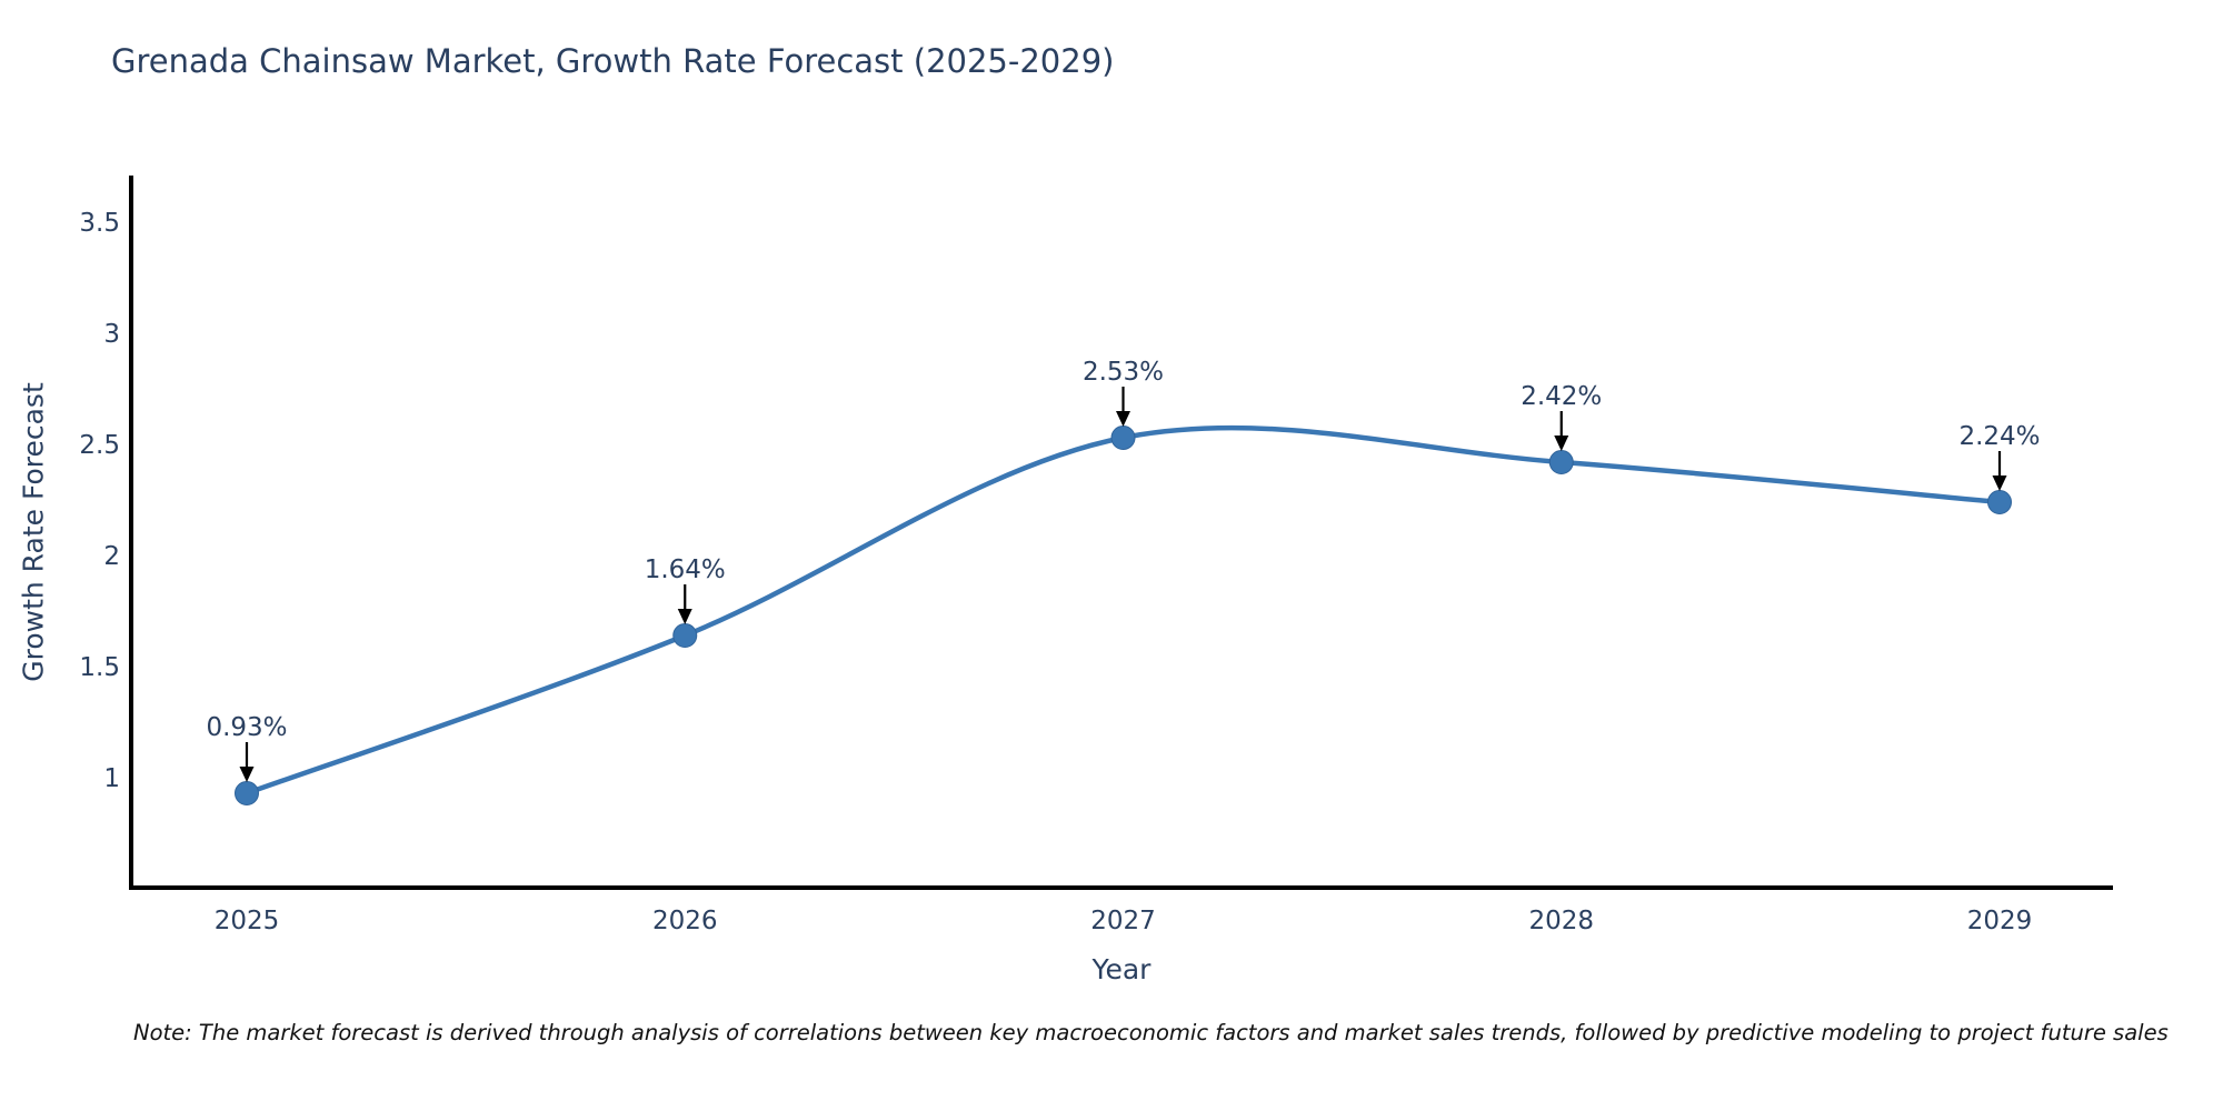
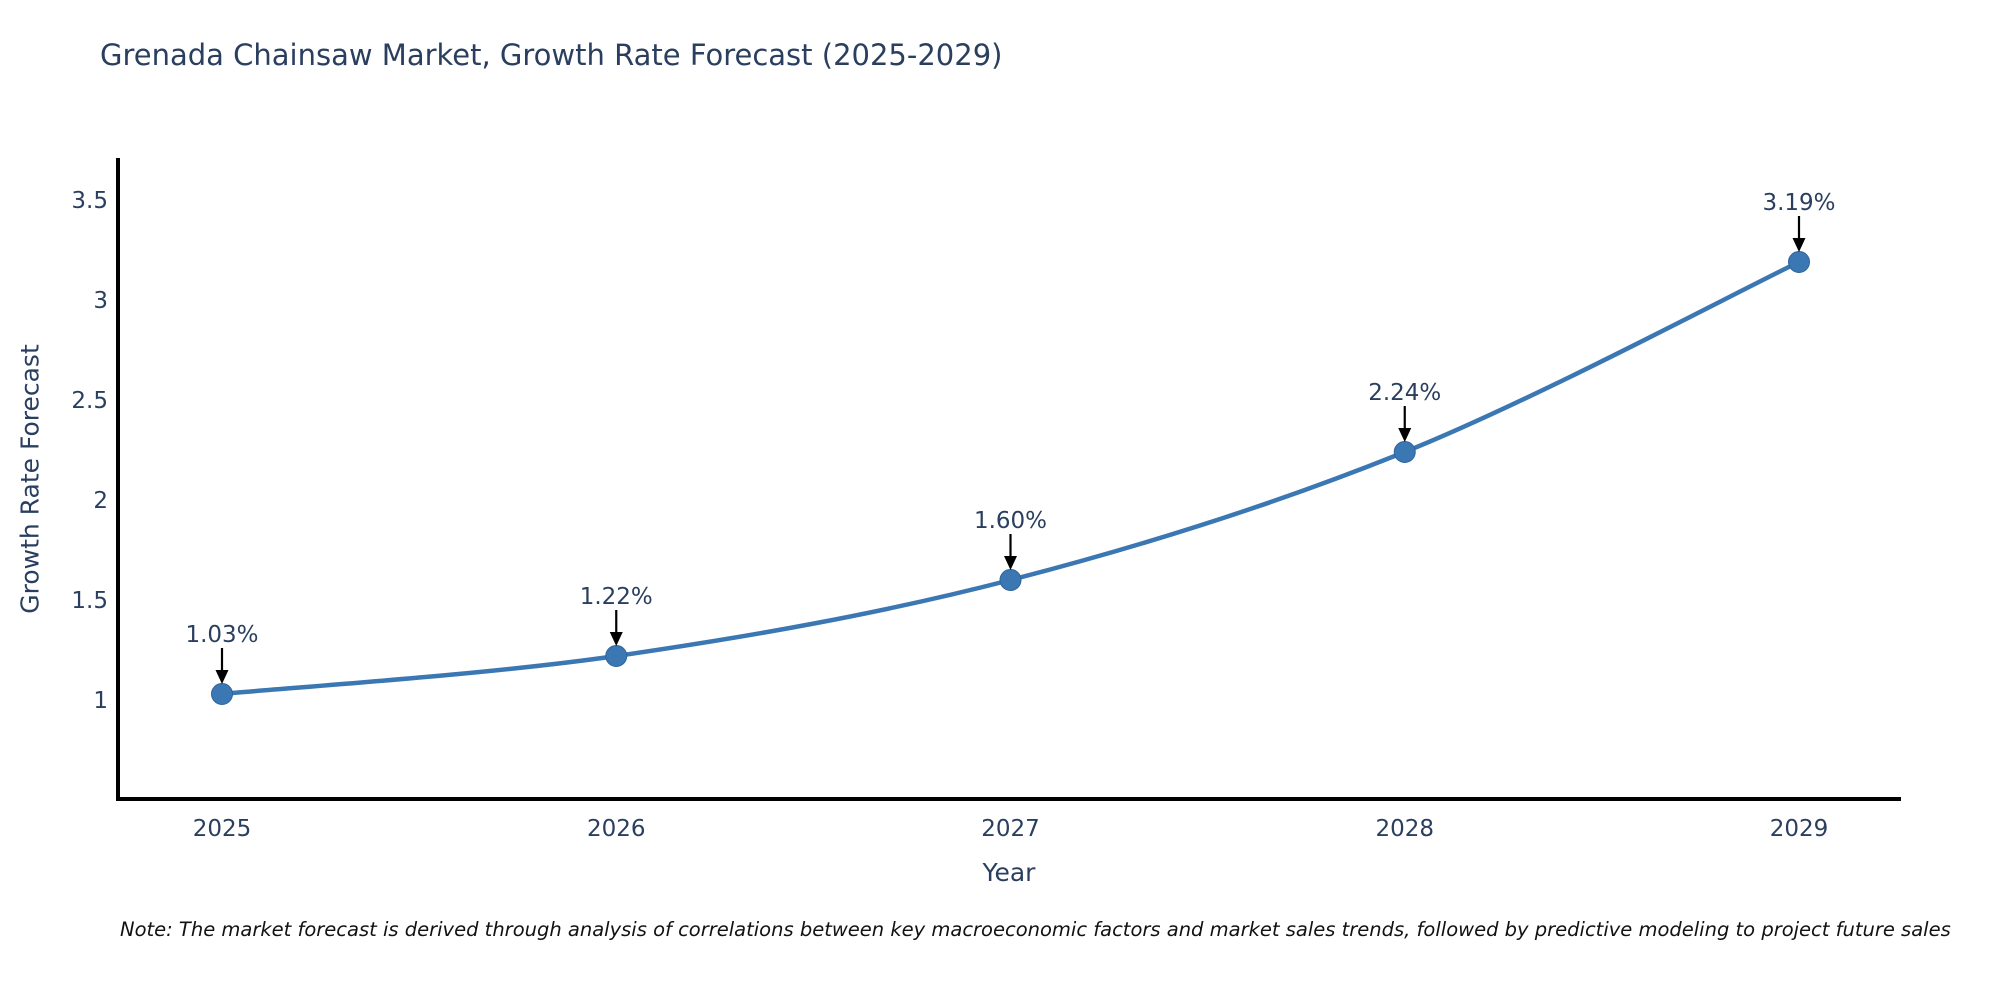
2025: 0.93% -> 1.03%
2026: 1.64% -> 1.22%
2027: 2.53% -> 1.60%
2028: 2.42% -> 2.24%
2029: 2.24% -> 3.19%
